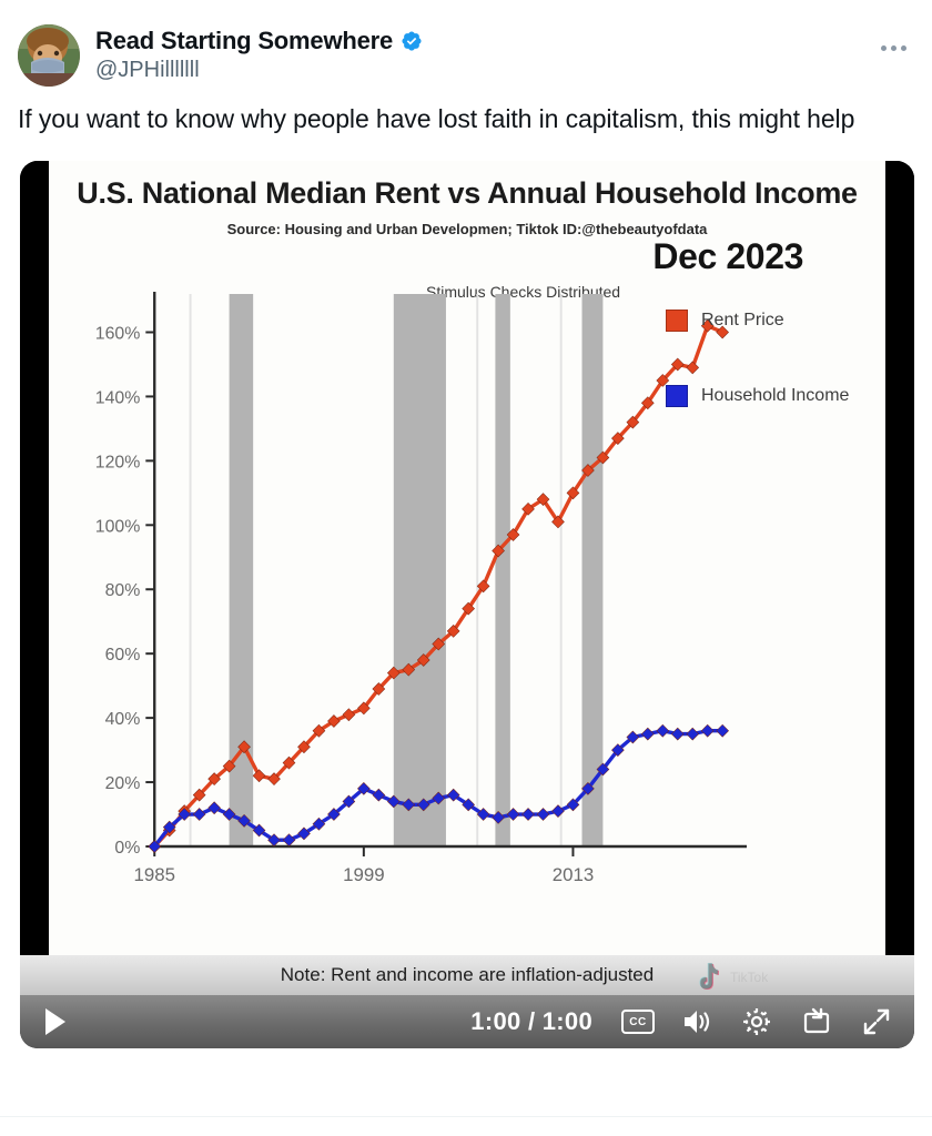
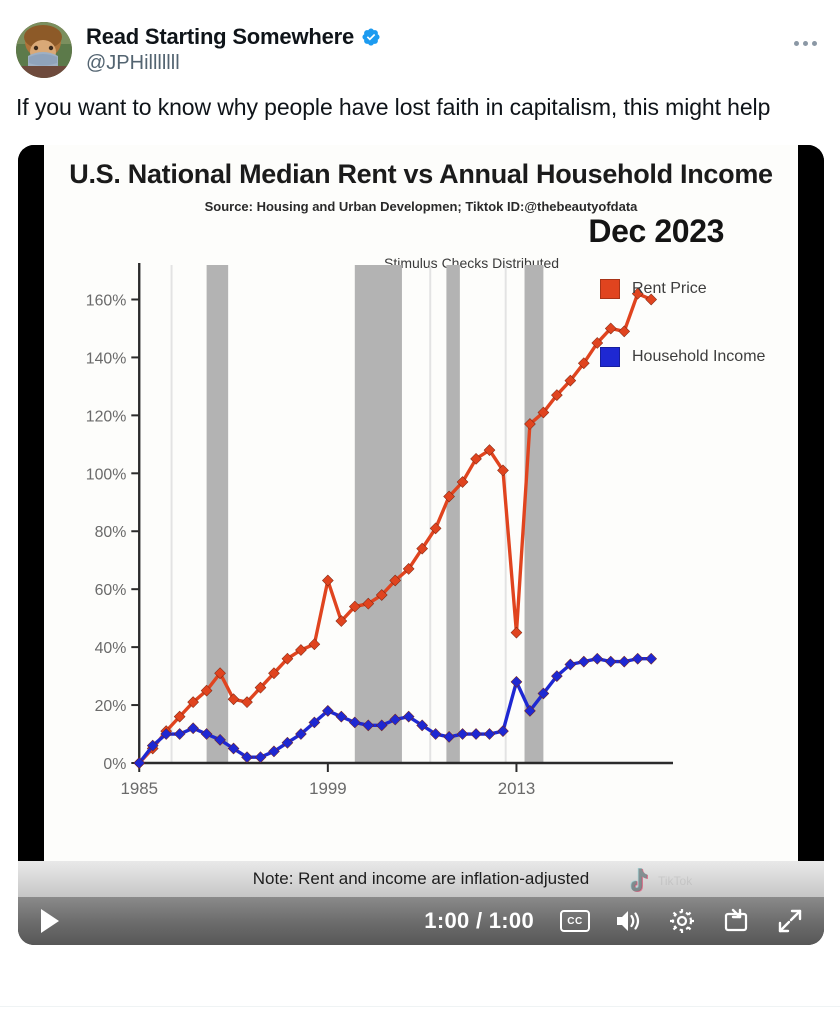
Rent Price/1999: 43% -> 63%
Rent Price/2013: 110% -> 45%
Household Income/2013: 13% -> 28%
